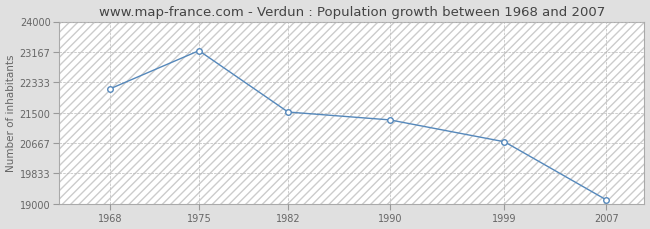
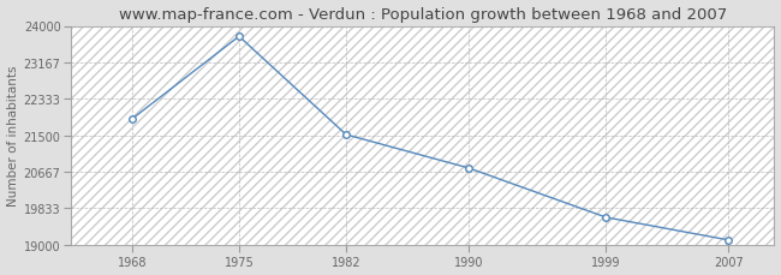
1968: 22150 -> 21870
1975: 23200 -> 23760
1990: 21300 -> 20750
1999: 20700 -> 19620
